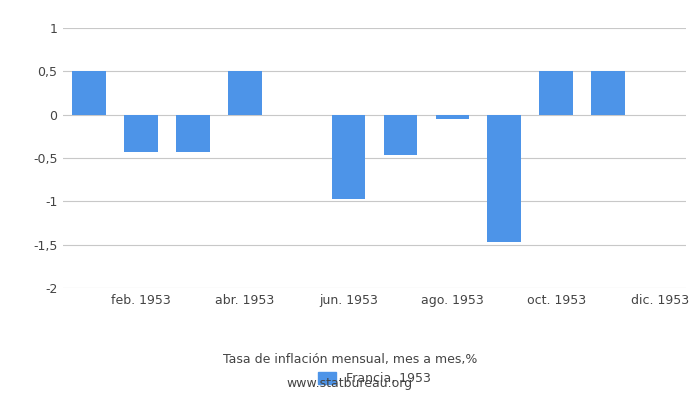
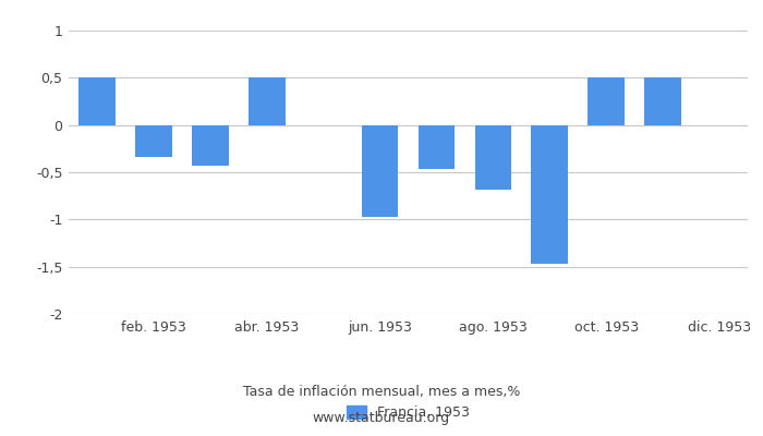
feb. 1953: -0,43 -> -0,34
ago. 1953: -0,05 -> -0,68
